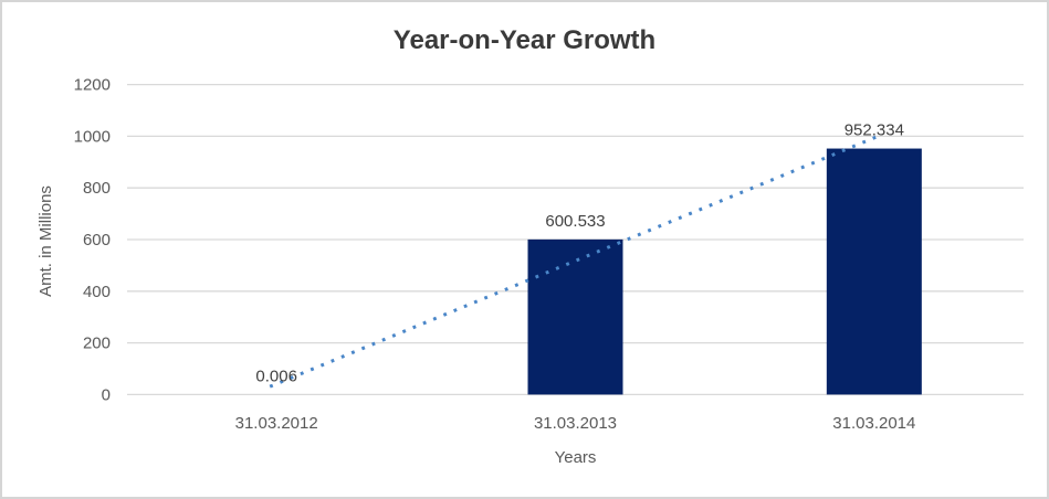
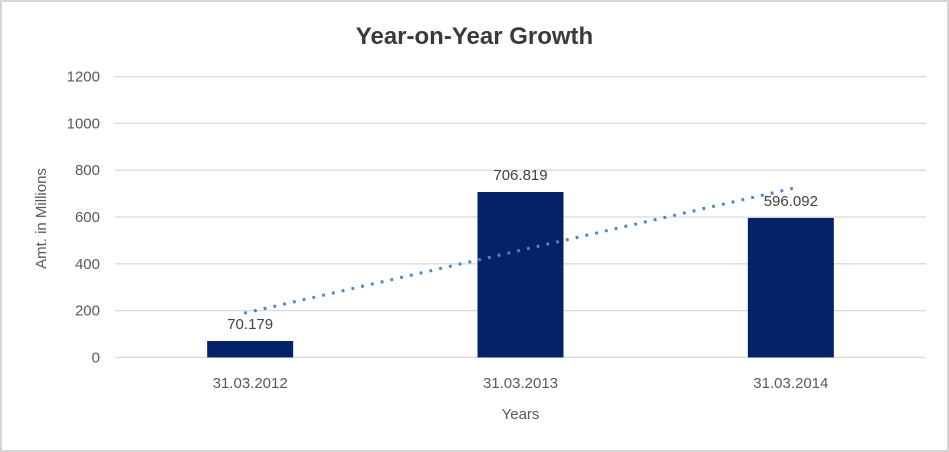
31.03.2012: 0.006 -> 70.179
31.03.2013: 600.533 -> 706.819
31.03.2014: 952.334 -> 596.092
